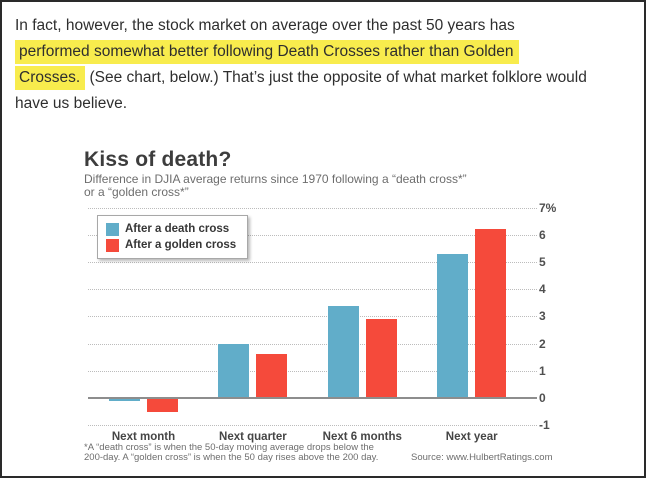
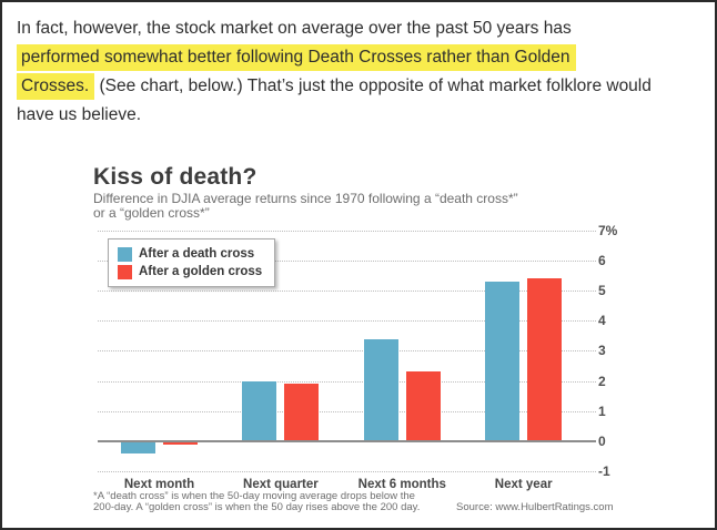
After a death cross/Next month: -0.1% -> -0.4%
After a golden cross/Next month: -0.5% -> -0.1%
After a golden cross/Next quarter: 1.6% -> 1.9%
After a golden cross/Next 6 months: 2.9% -> 2.3%
After a golden cross/Next year: 6.2% -> 5.4%
